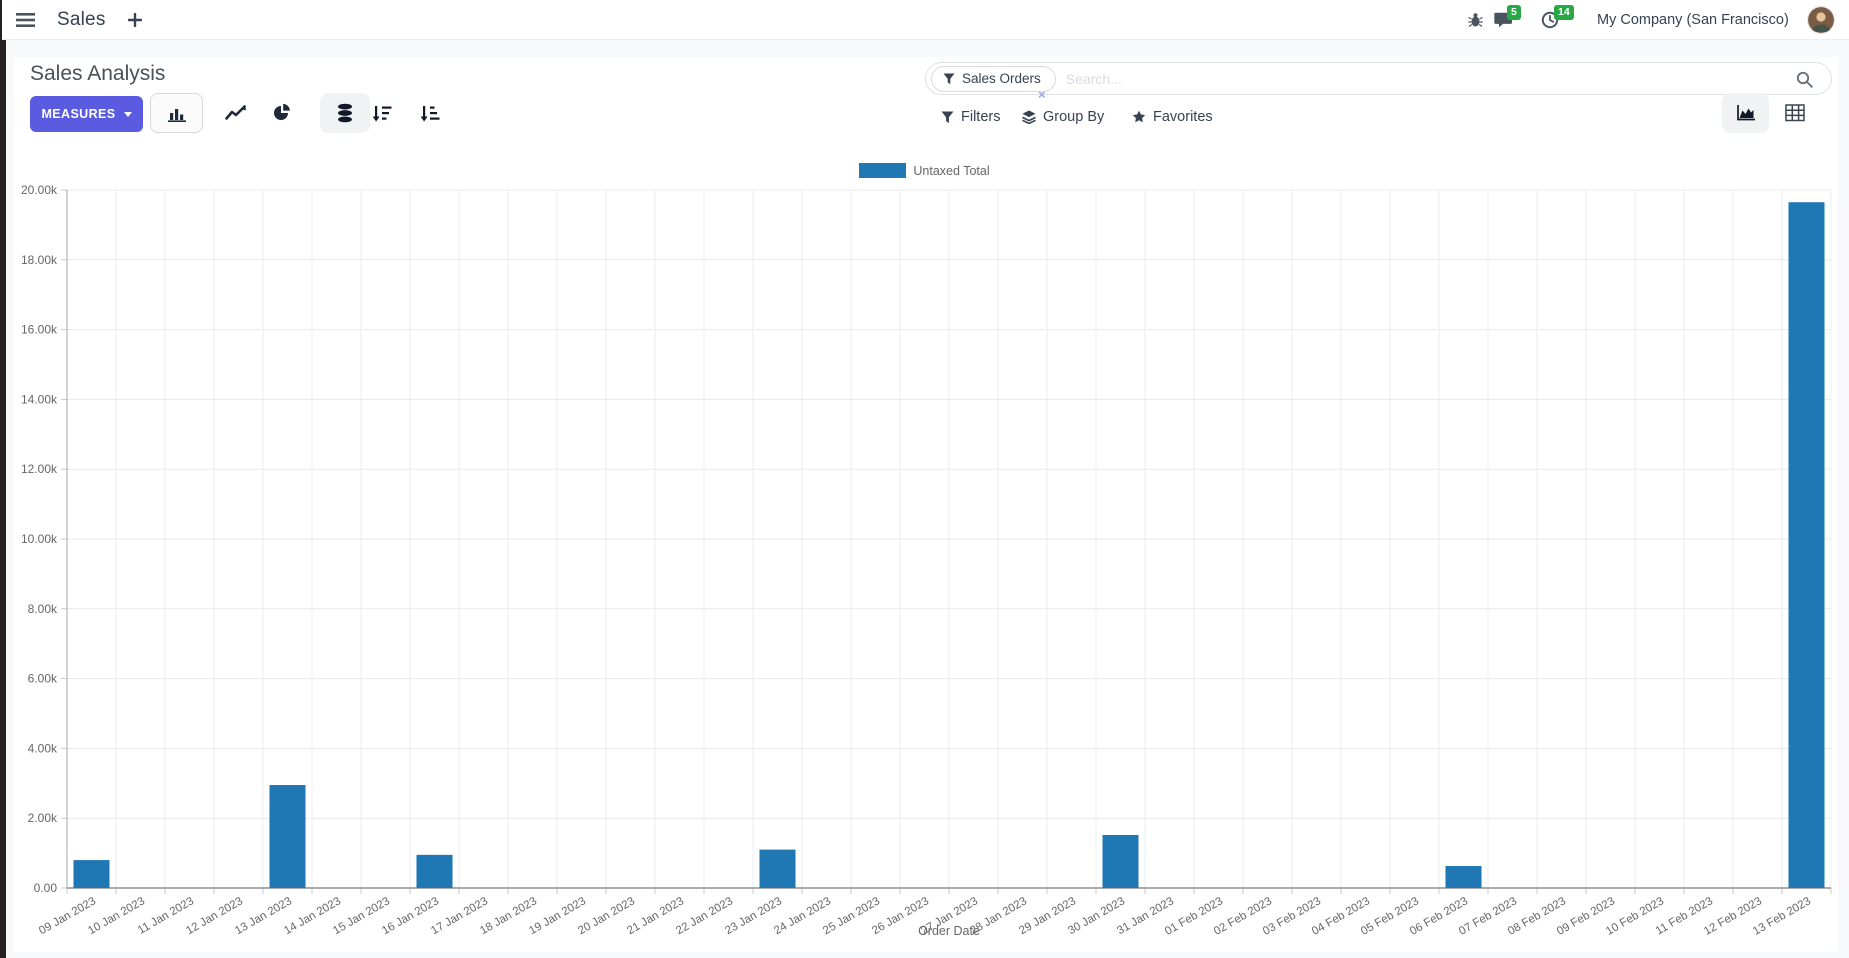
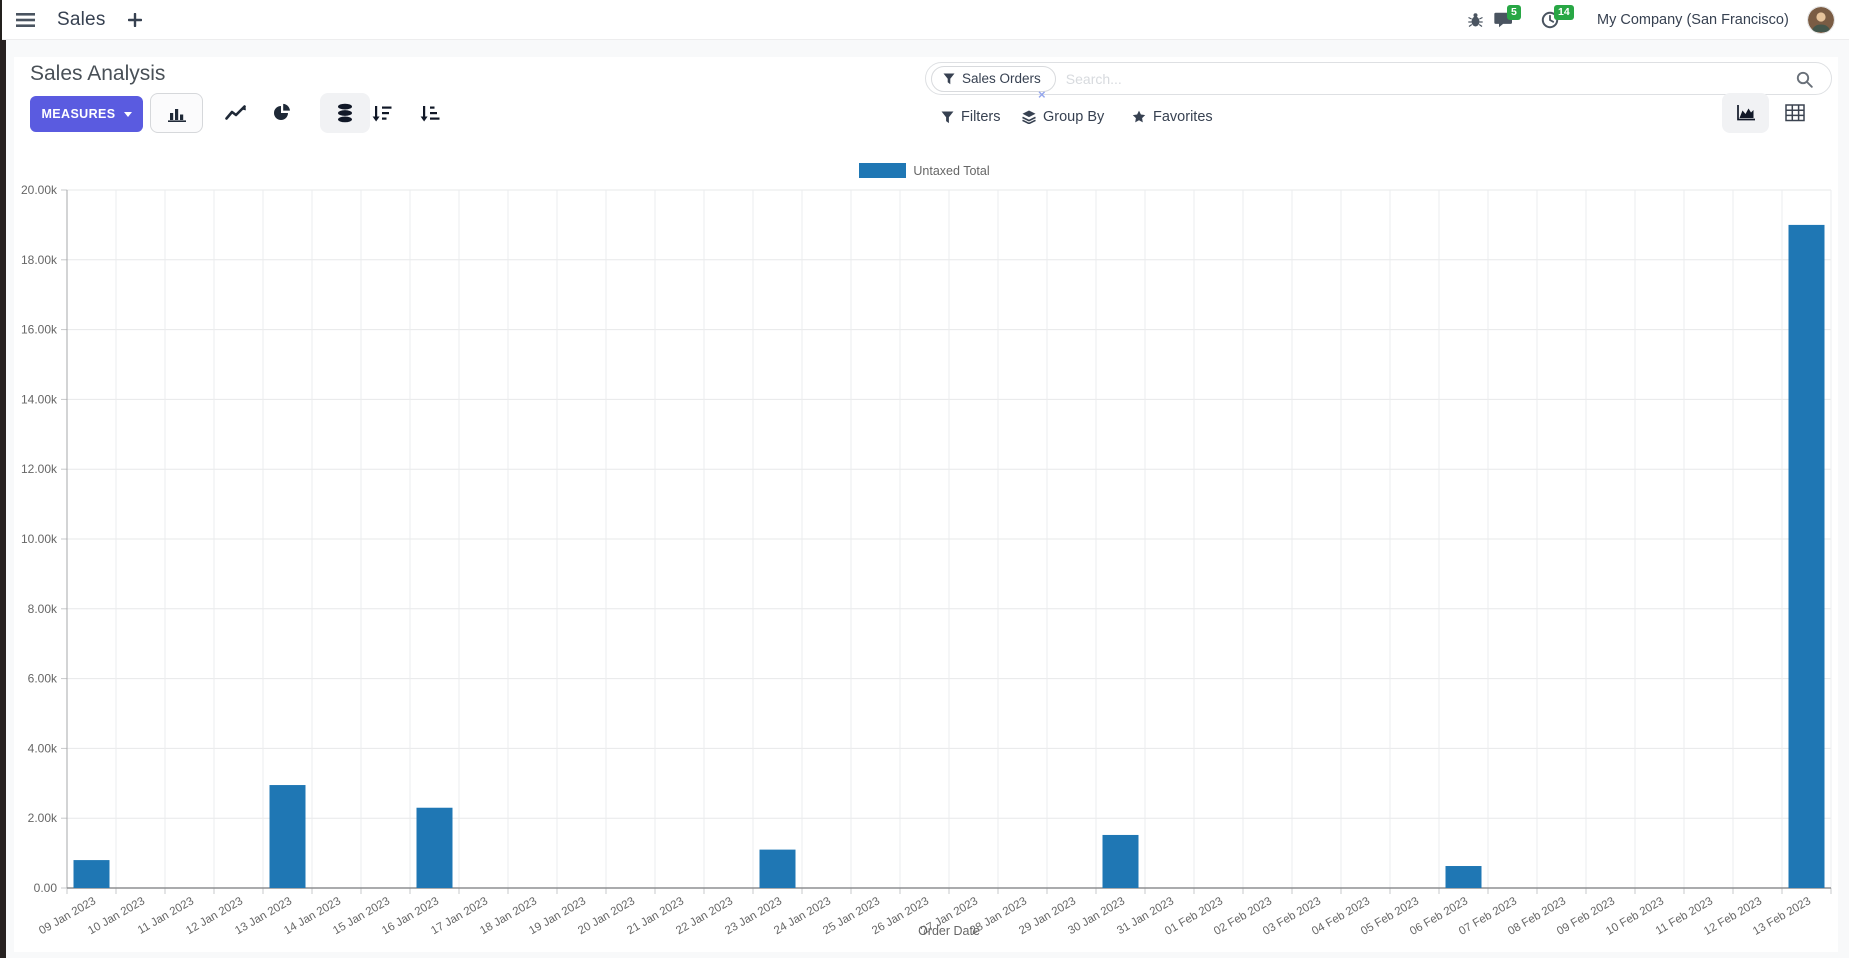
16 Jan 2023: 1.0k -> 2.3k
13 Feb 2023: 19.6k -> 19.0k
